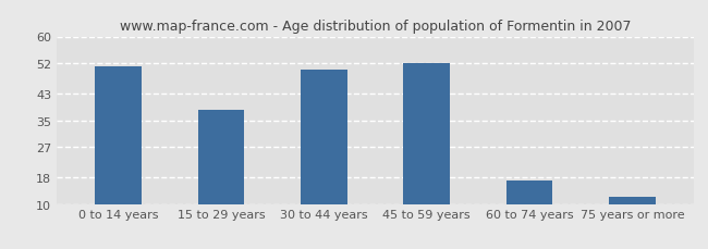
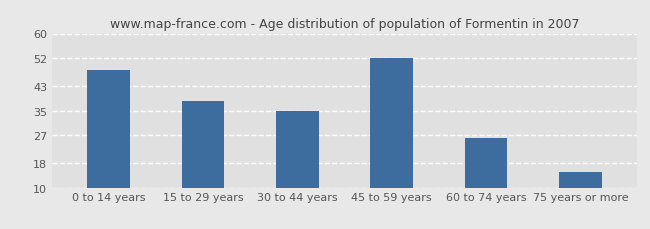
0 to 14 years: 51 -> 48
30 to 44 years: 50 -> 35
60 to 74 years: 17 -> 26
75 years or more: 12 -> 15
